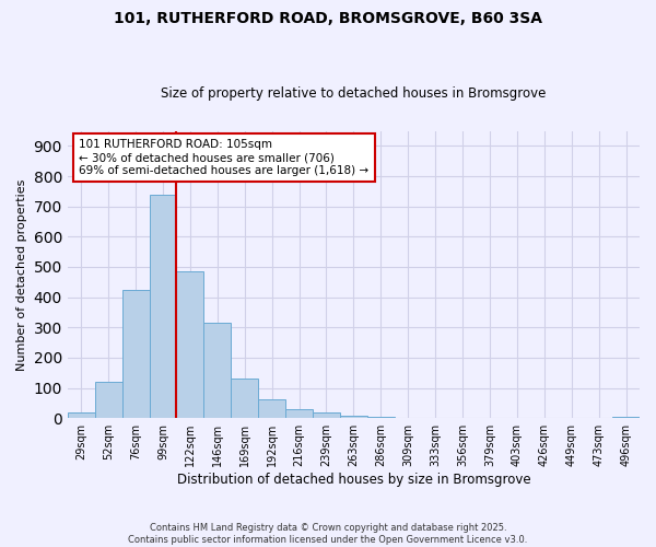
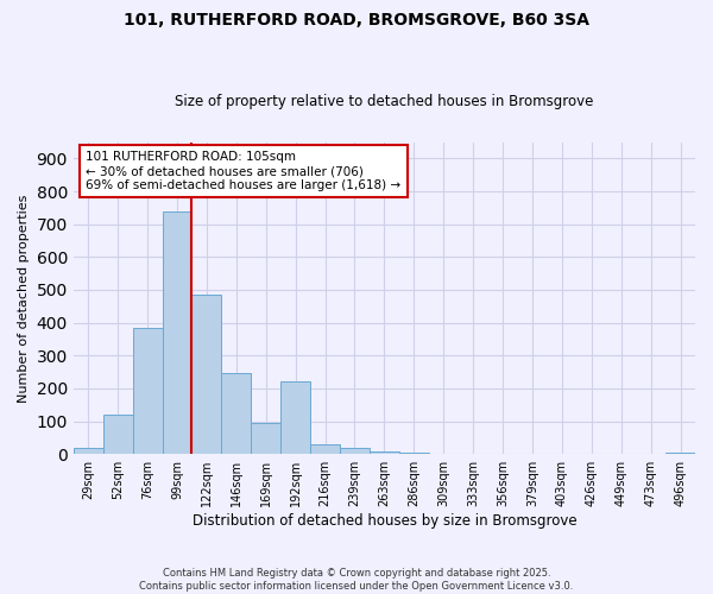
76sqm: 425 -> 385
146sqm: 315 -> 245
169sqm: 130 -> 95
192sqm: 63 -> 220
